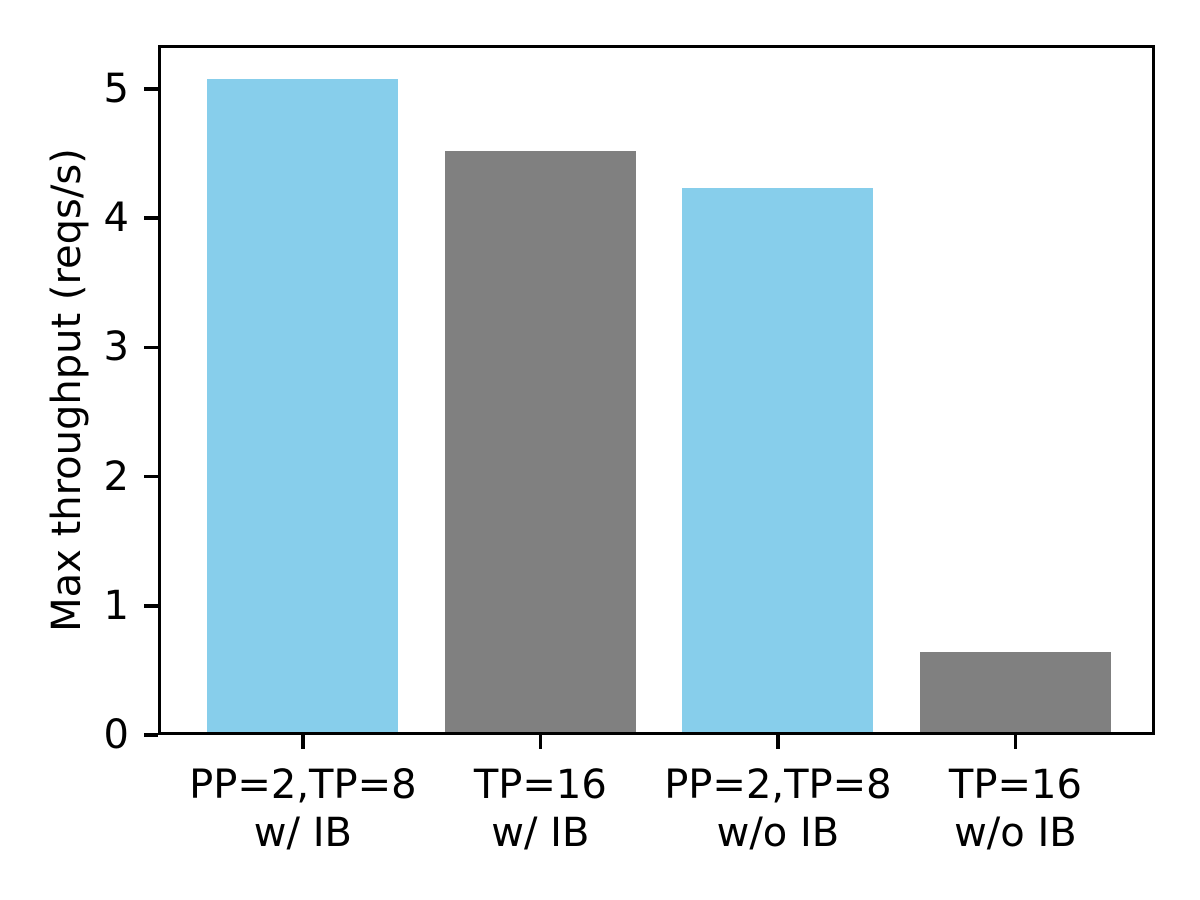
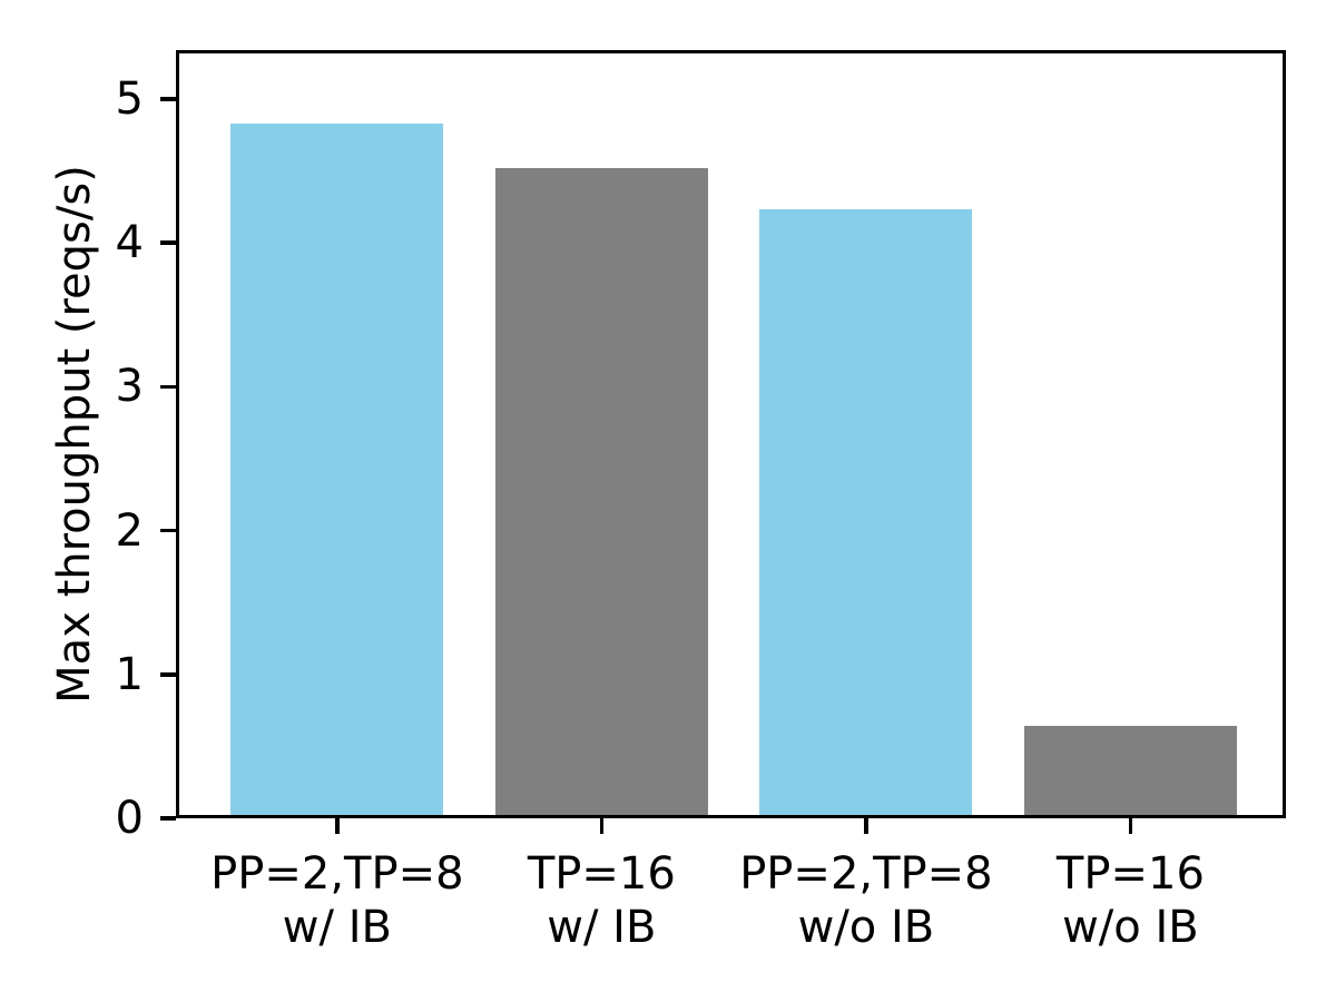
PP=2,TP=8 w/ IB: 5.08 -> 4.83
